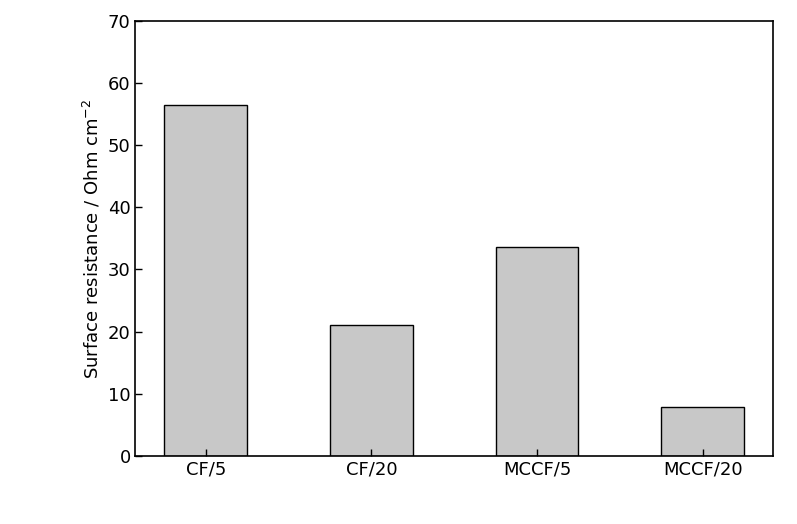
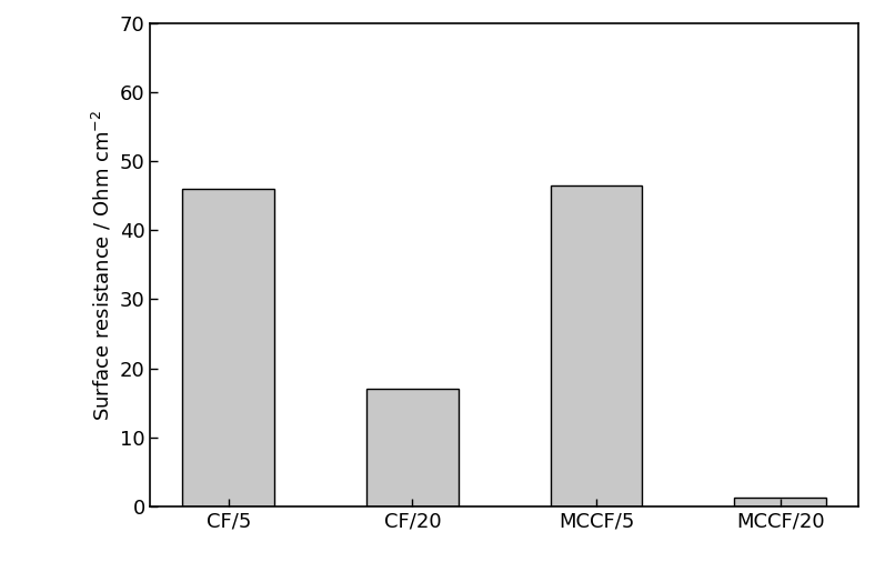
CF/5: 56.4 -> 46.0
CF/20: 21.0 -> 17.0
MCCF/5: 33.6 -> 46.5
MCCF/20: 7.8 -> 1.2
